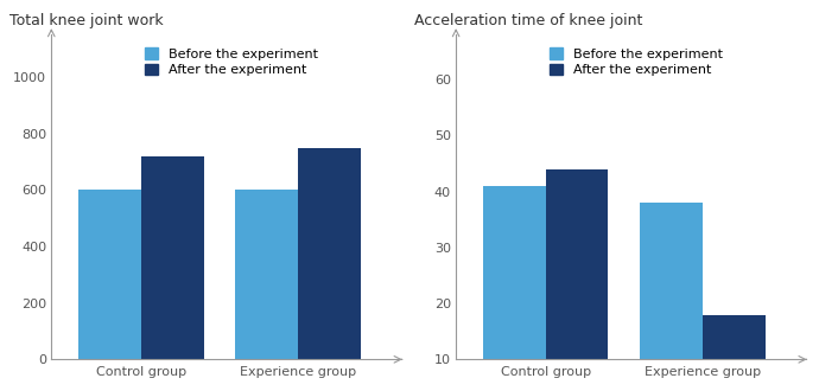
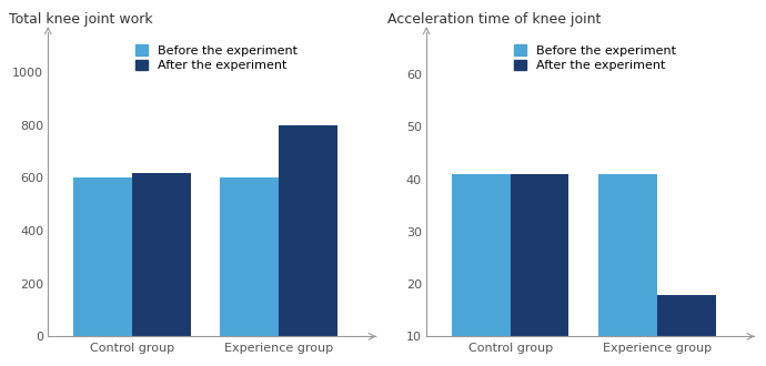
Total knee joint work/After the experiment/Control group: 720 -> 620
Total knee joint work/After the experiment/Experience group: 750 -> 800
Acceleration time of knee joint/After the experiment/Control group: 44 -> 41
Acceleration time of knee joint/Before the experiment/Experience group: 38 -> 41
